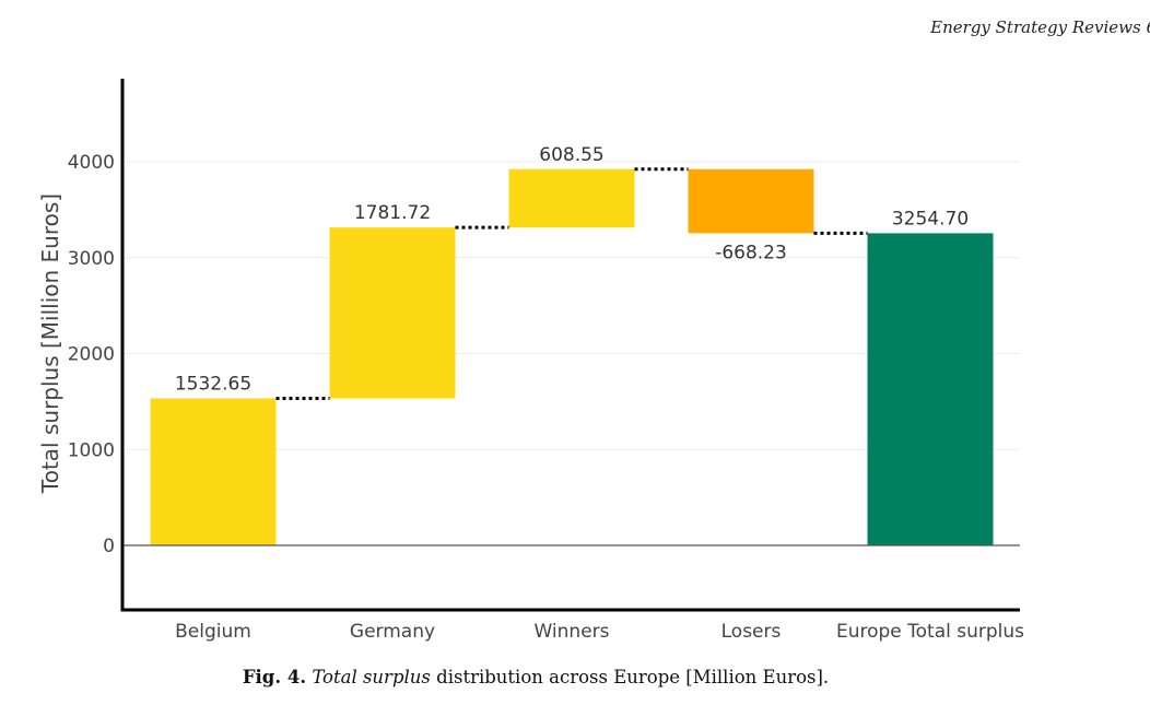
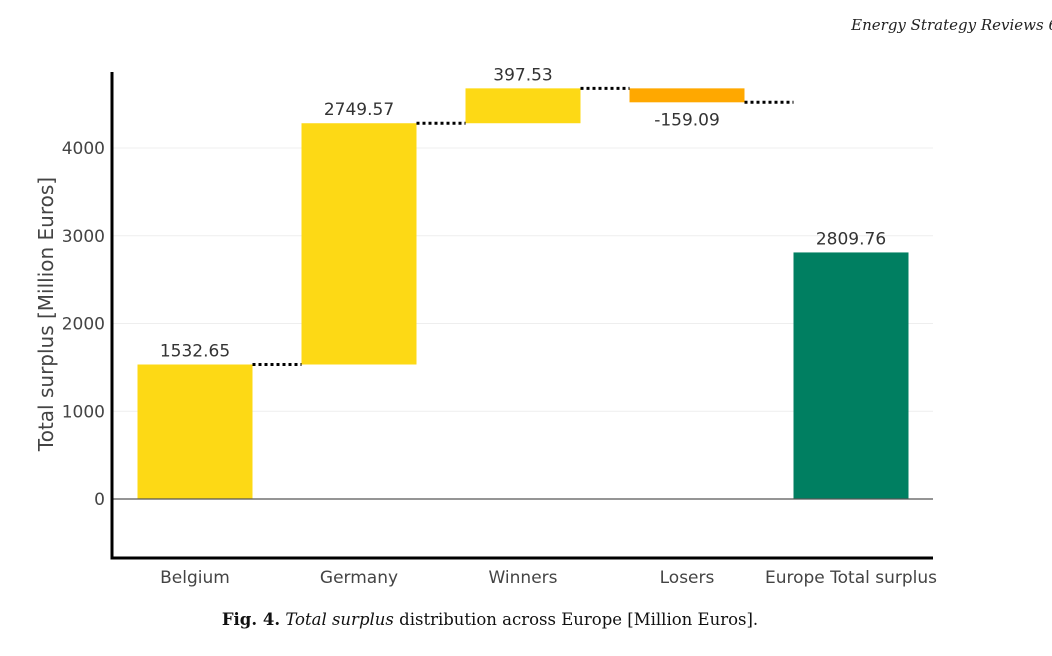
Germany: 1781.72 -> 2749.57
Winners: 608.55 -> 397.53
Losers: -668.23 -> -159.09
Europe Total surplus: 3254.70 -> 2809.76
